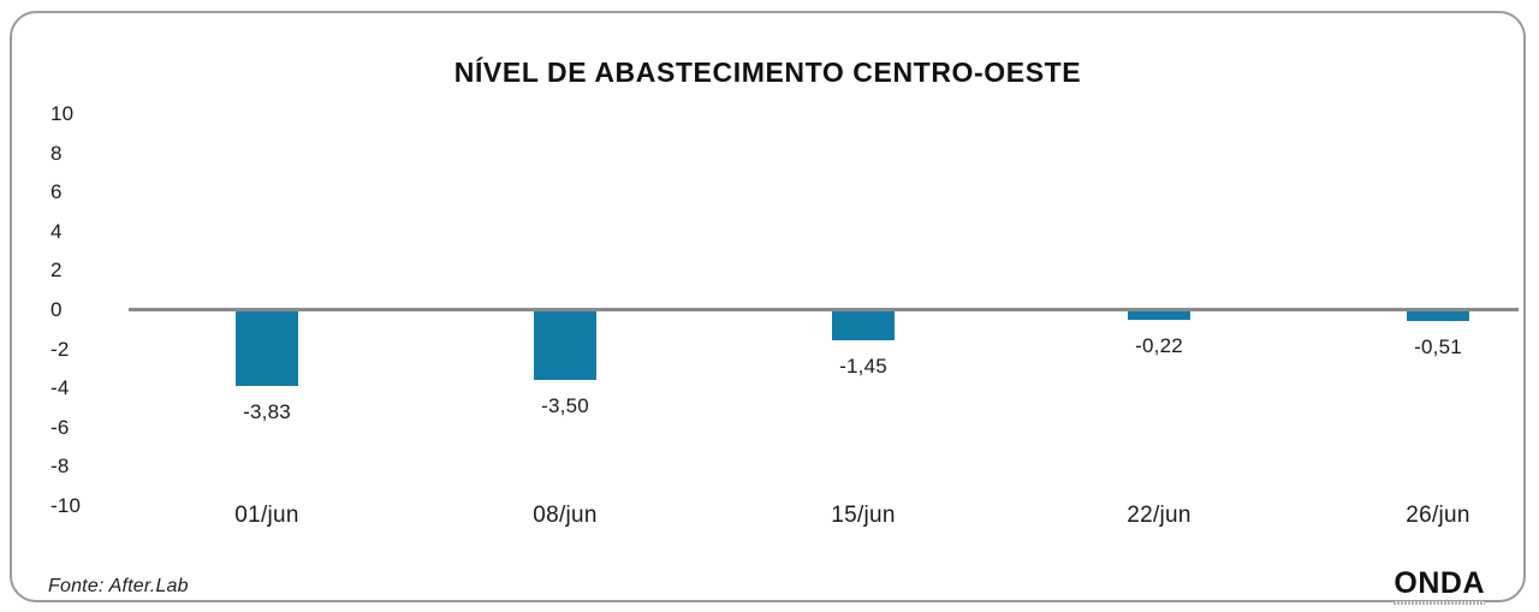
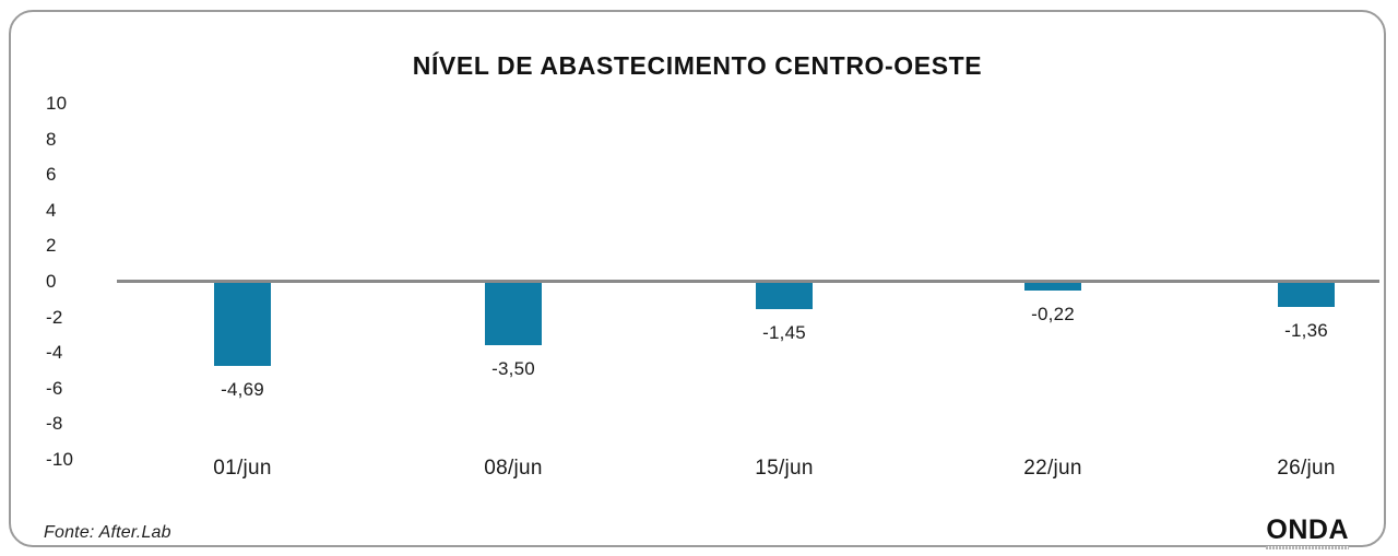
01/jun: -3,83 -> -4,69
26/jun: -0,51 -> -1,36
